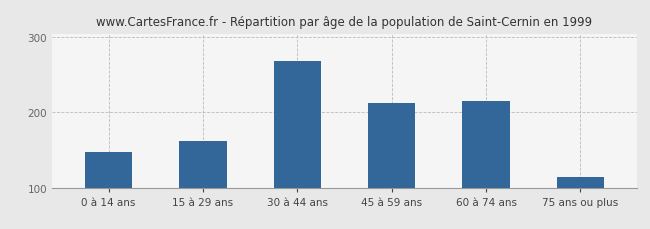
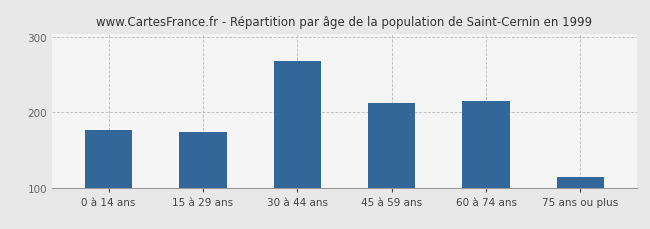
0 à 14 ans: 148 -> 176
15 à 29 ans: 162 -> 174
